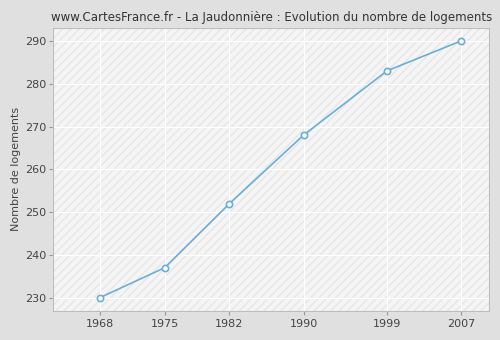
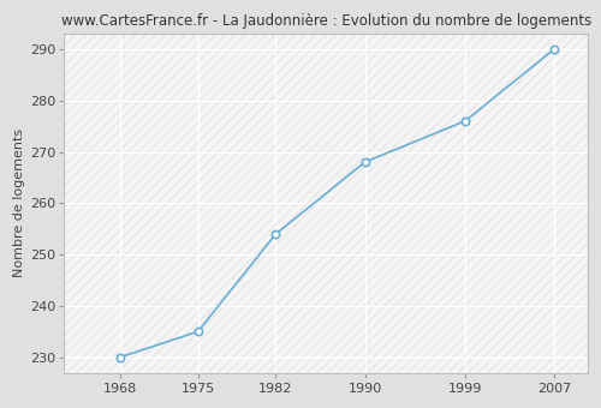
1975: 237 -> 235
1982: 252 -> 254
1999: 283 -> 276
